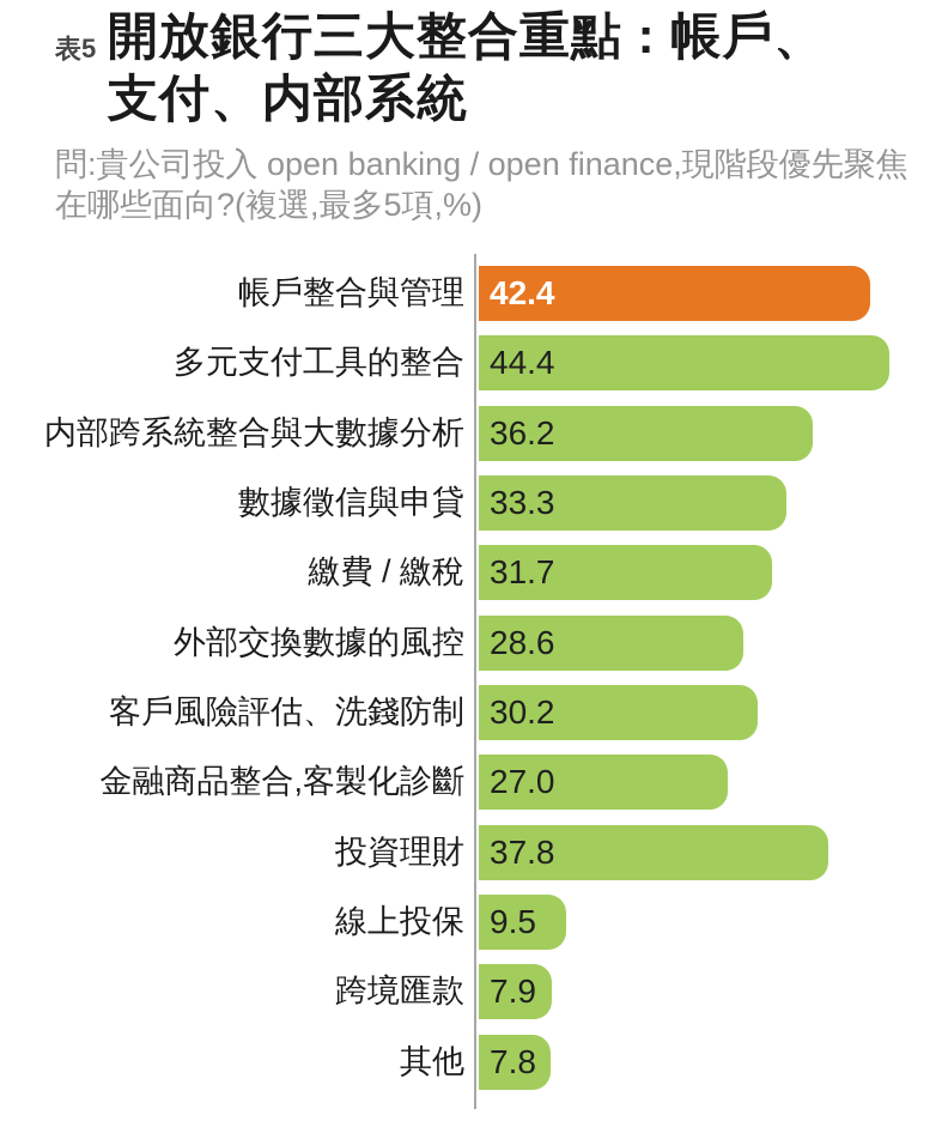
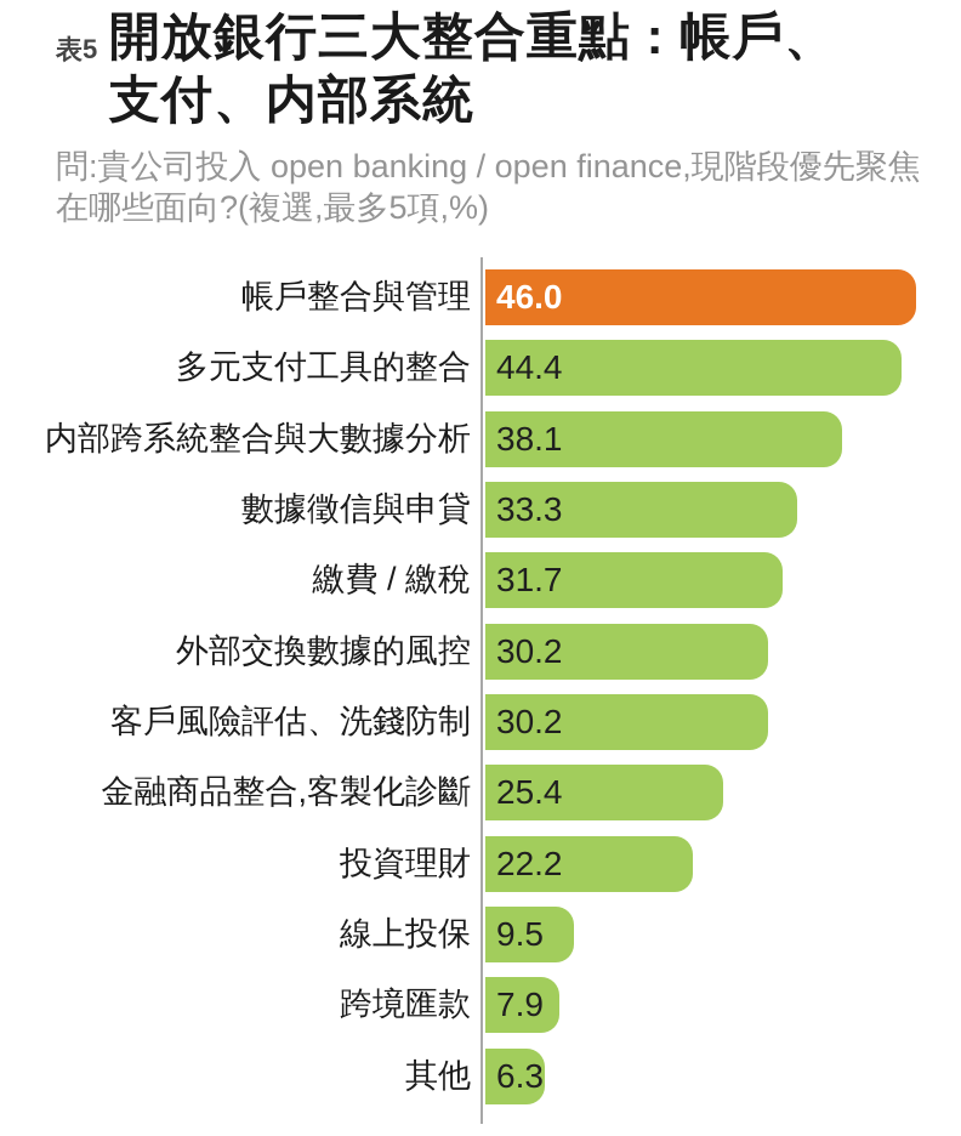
帳戶整合與管理: 42.4 -> 46.0
内部跨系統整合與大數據分析: 36.2 -> 38.1
外部交換數據的風控: 28.6 -> 30.2
金融商品整合,客製化診斷: 27.0 -> 25.4
投資理財: 37.8 -> 22.2
其他: 7.8 -> 6.3
